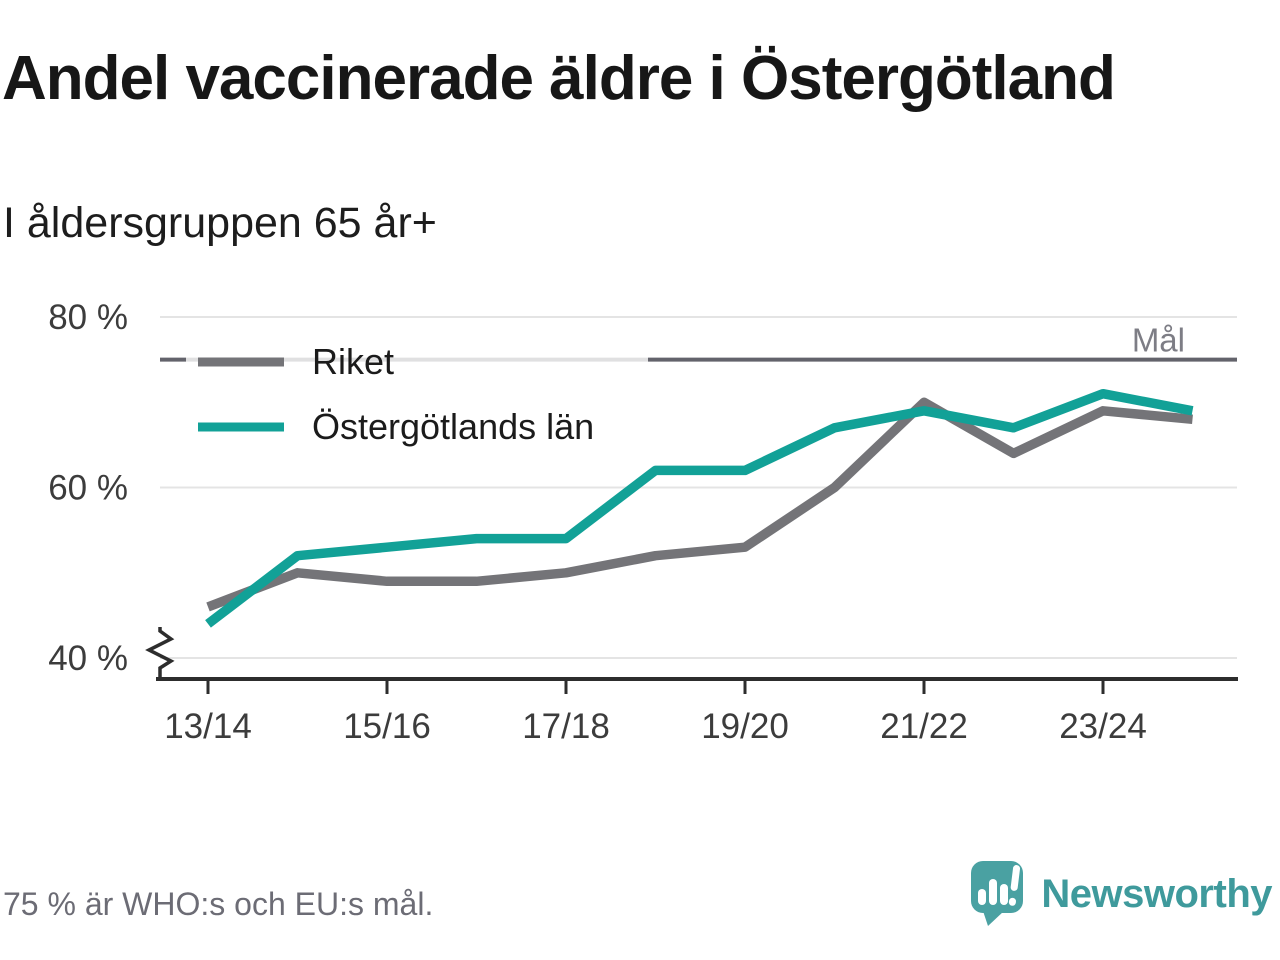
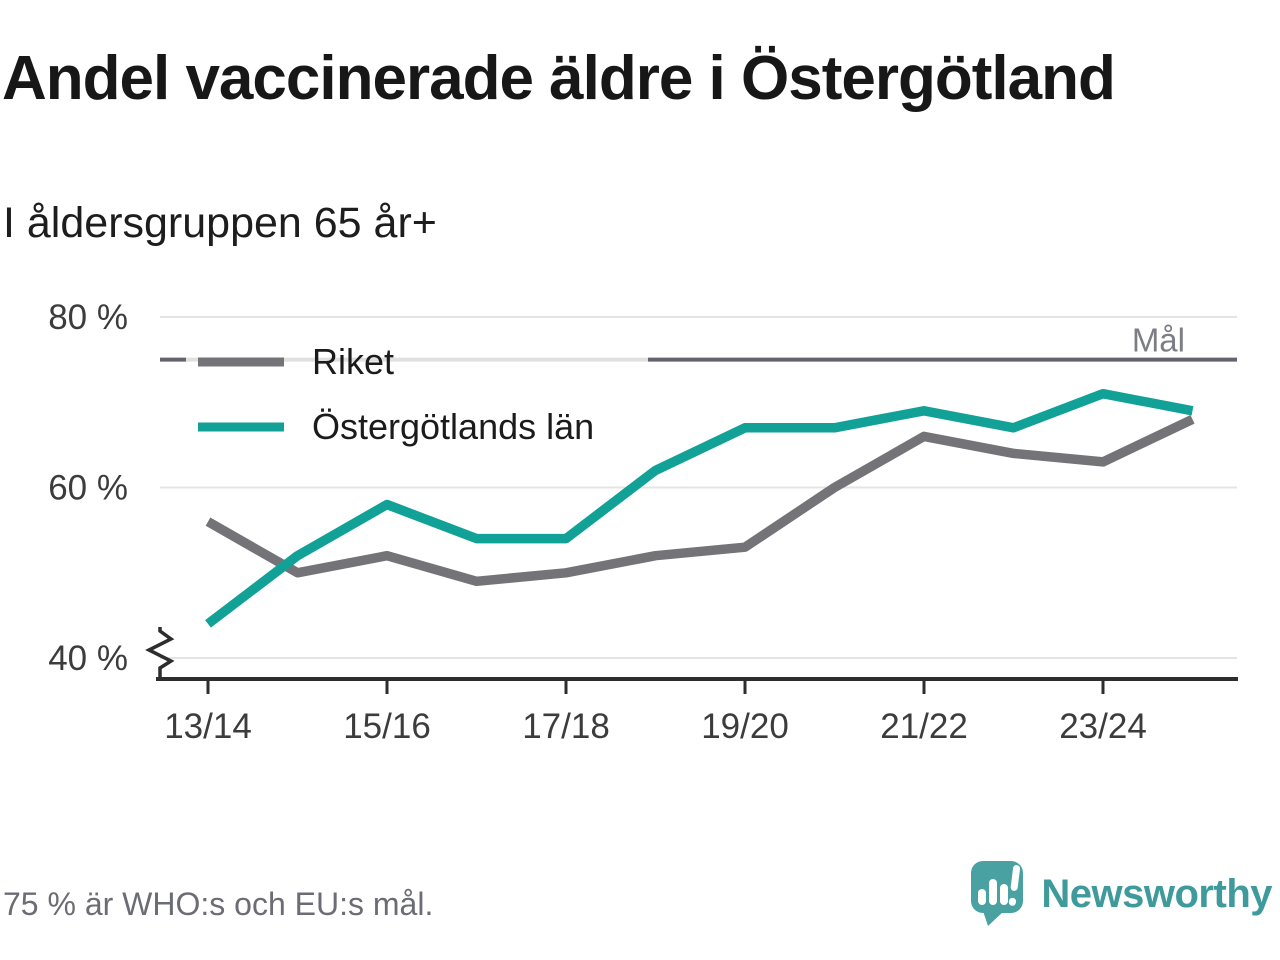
Riket/13/14: 46% -> 56%
Riket/15/16: 49% -> 52%
Östergötlands län/15/16: 53% -> 58%
Östergötlands län/19/20: 62% -> 67%
Riket/21/22: 70% -> 66%
Riket/23/24: 69% -> 63%
